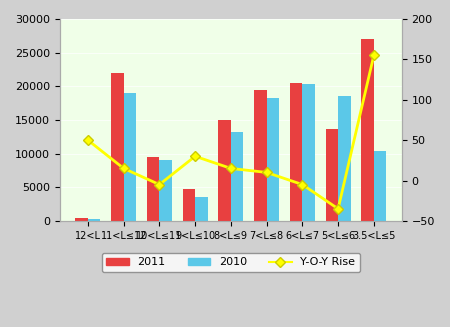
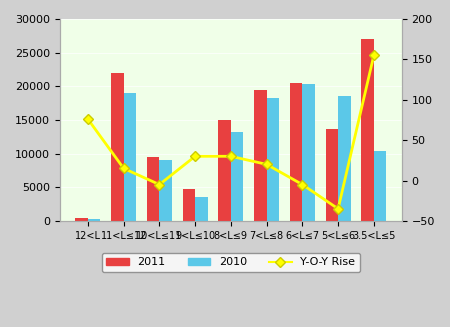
Y-O-Y Rise/12<L: 50 -> 76
Y-O-Y Rise/8<L≤9: 15 -> 30
Y-O-Y Rise/7<L≤8: 10 -> 20
